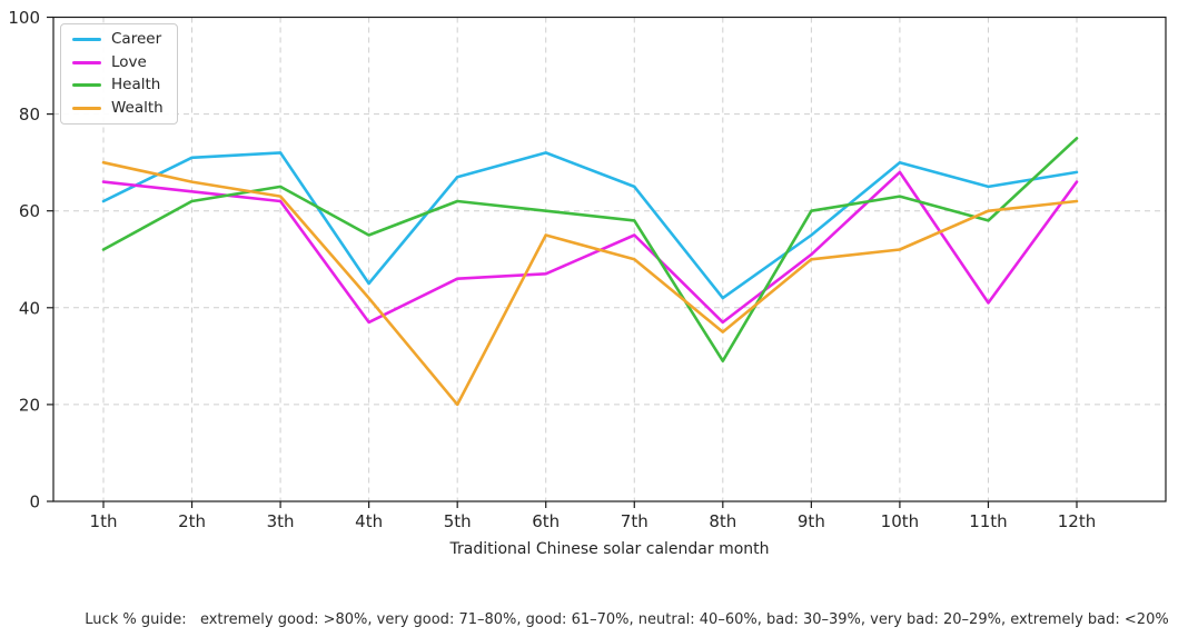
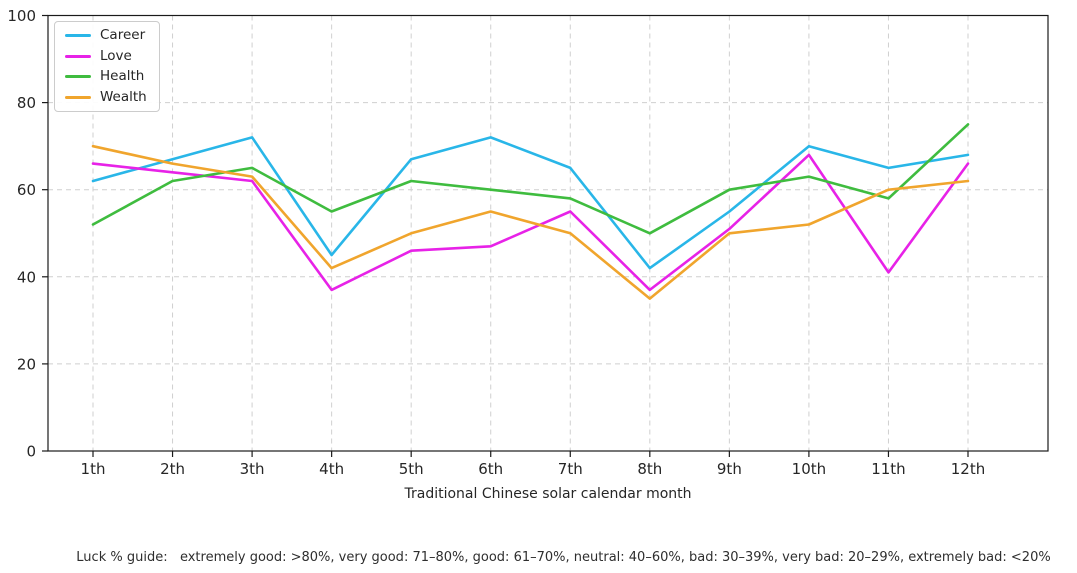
Career/2th: 71 -> 67
Wealth/5th: 20 -> 50
Health/8th: 29 -> 50
